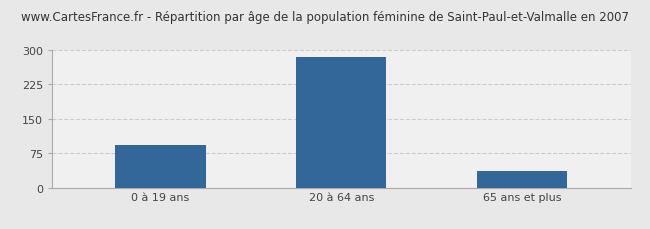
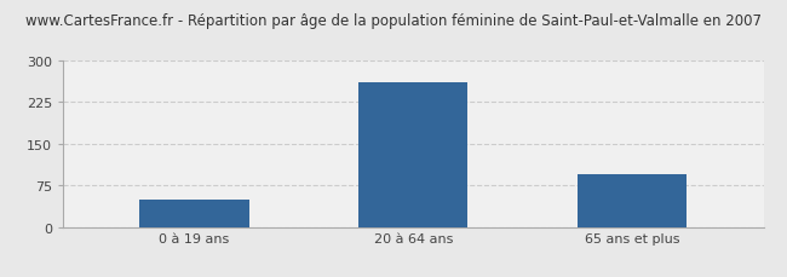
0 à 19 ans: 93 -> 50
20 à 64 ans: 284 -> 260
65 ans et plus: 37 -> 95
